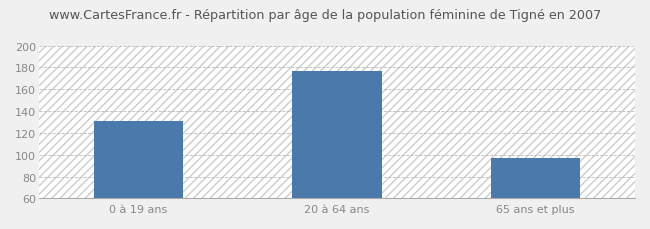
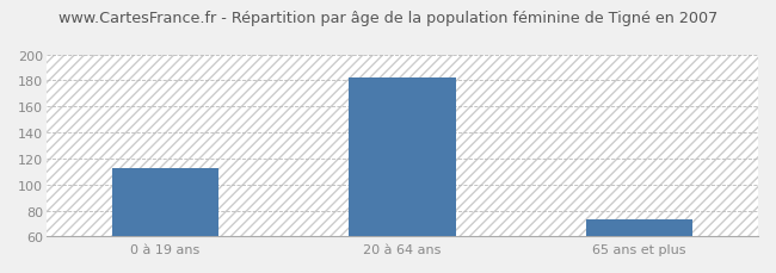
0 à 19 ans: 131 -> 113
20 à 64 ans: 177 -> 182
65 ans et plus: 97 -> 73
